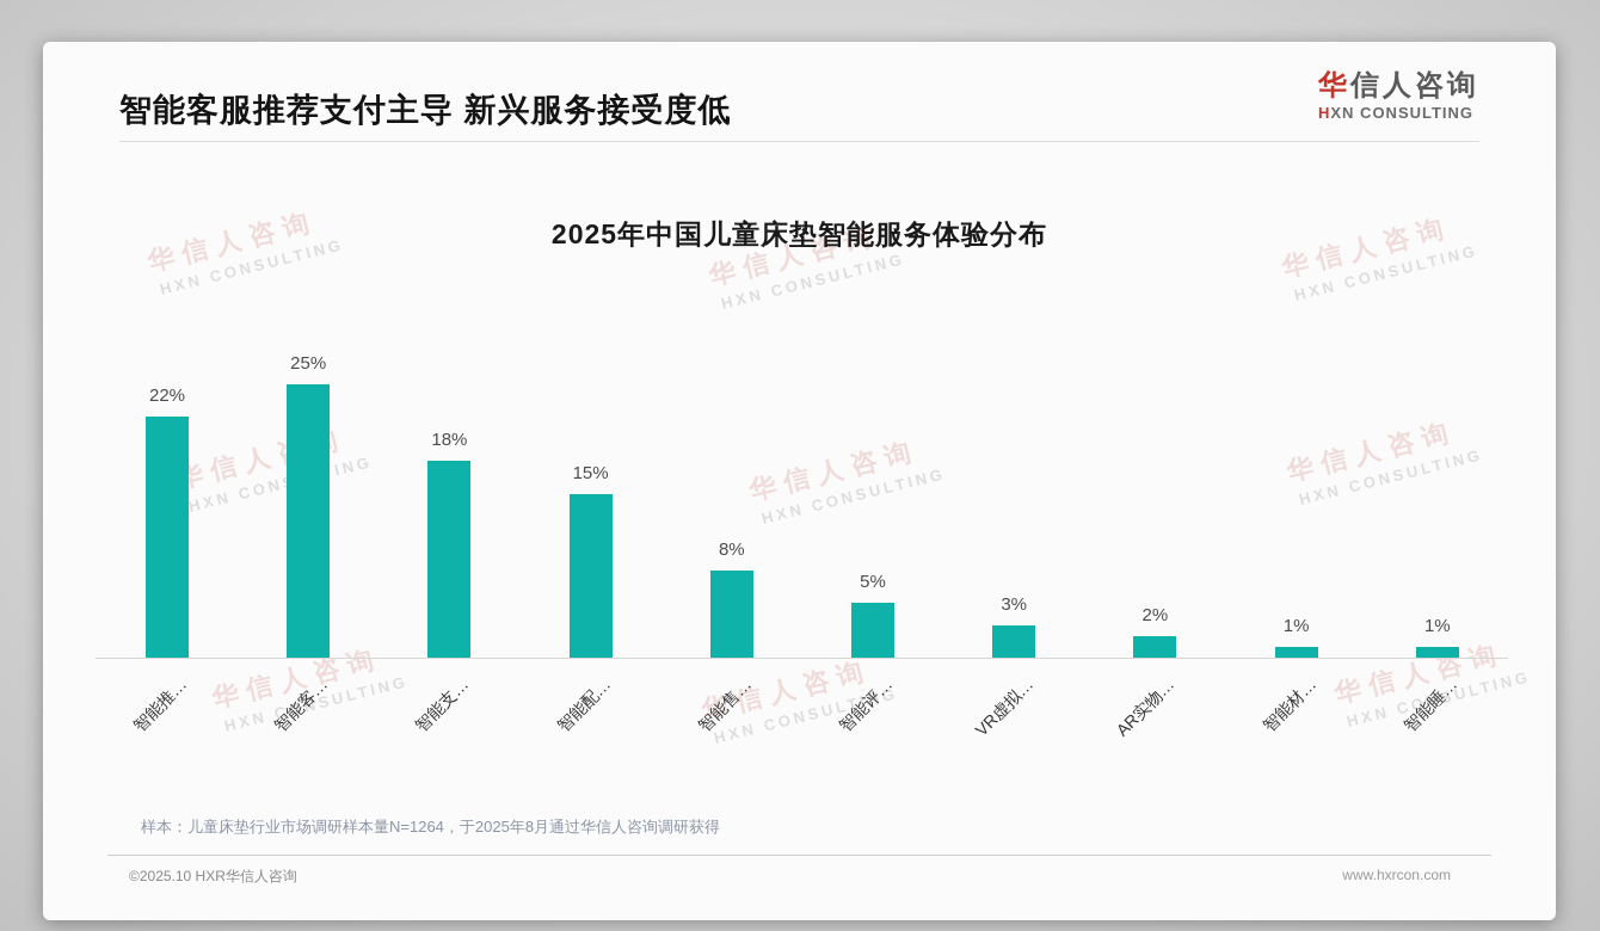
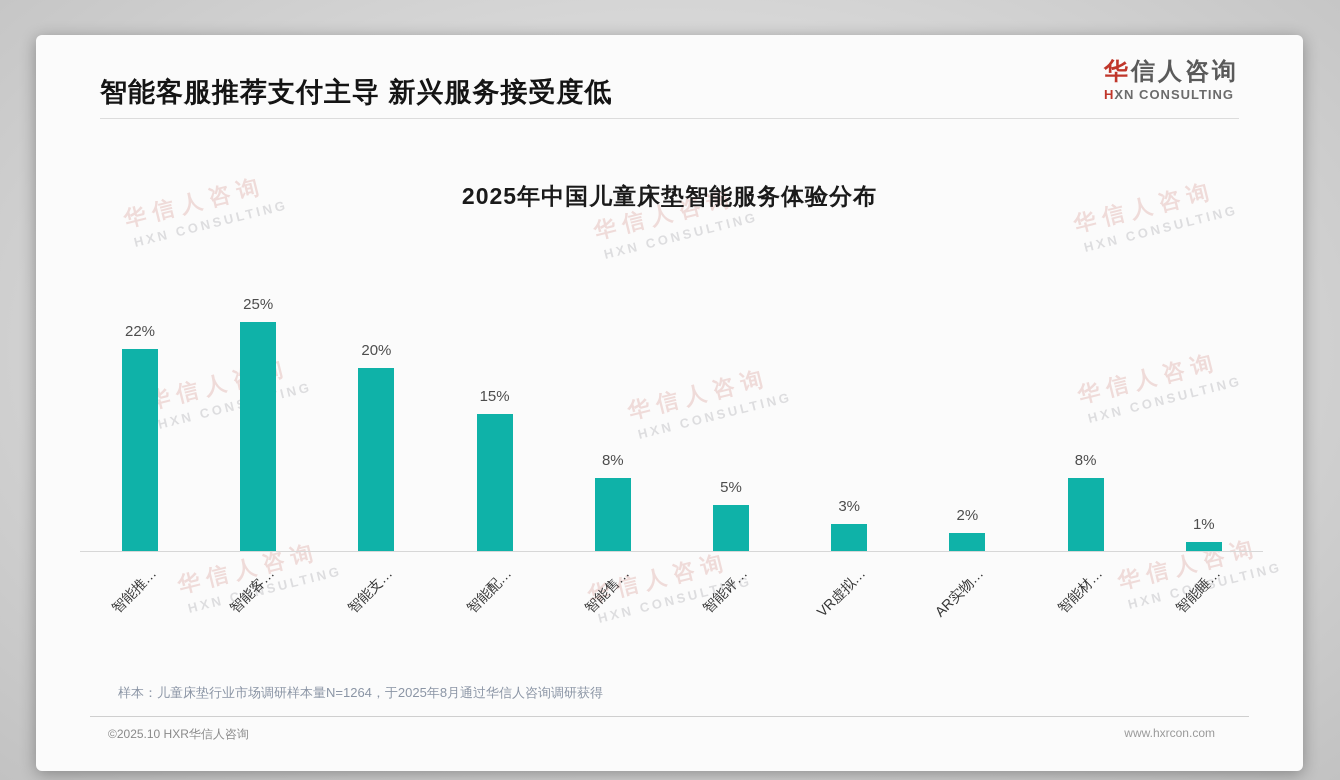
智能支…: 18% -> 20%
智能材…: 1% -> 8%
